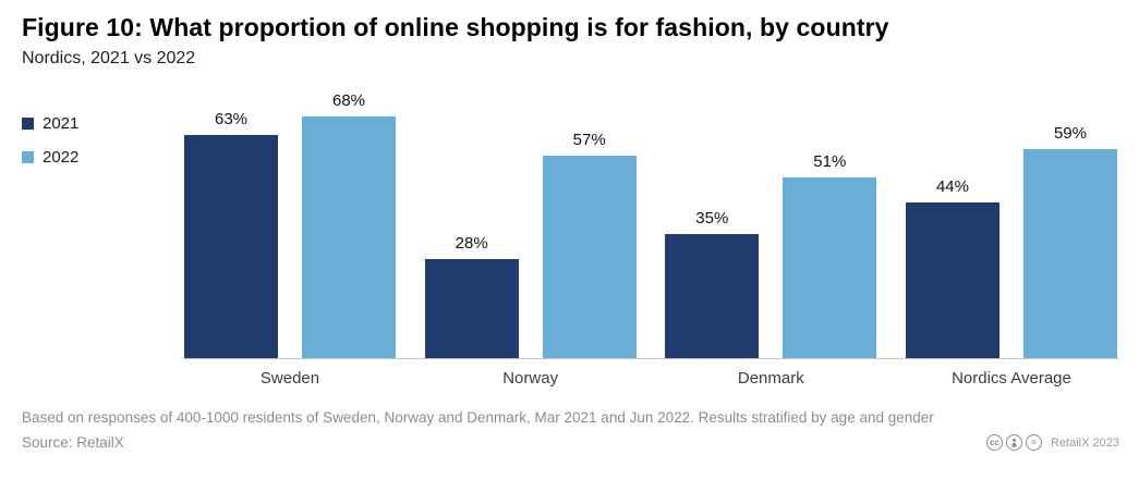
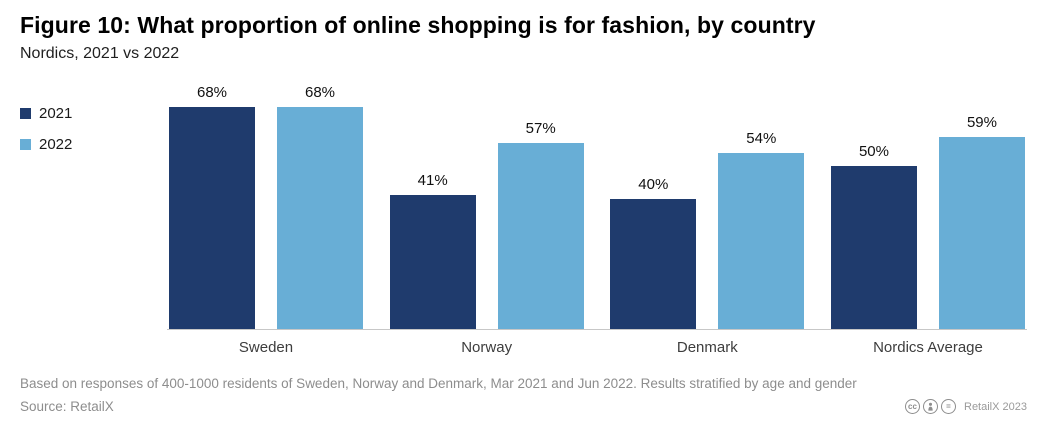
2021/Sweden: 63% -> 68%
2021/Norway: 28% -> 41%
2021/Denmark: 35% -> 40%
2022/Denmark: 51% -> 54%
2021/Nordics Average: 44% -> 50%
